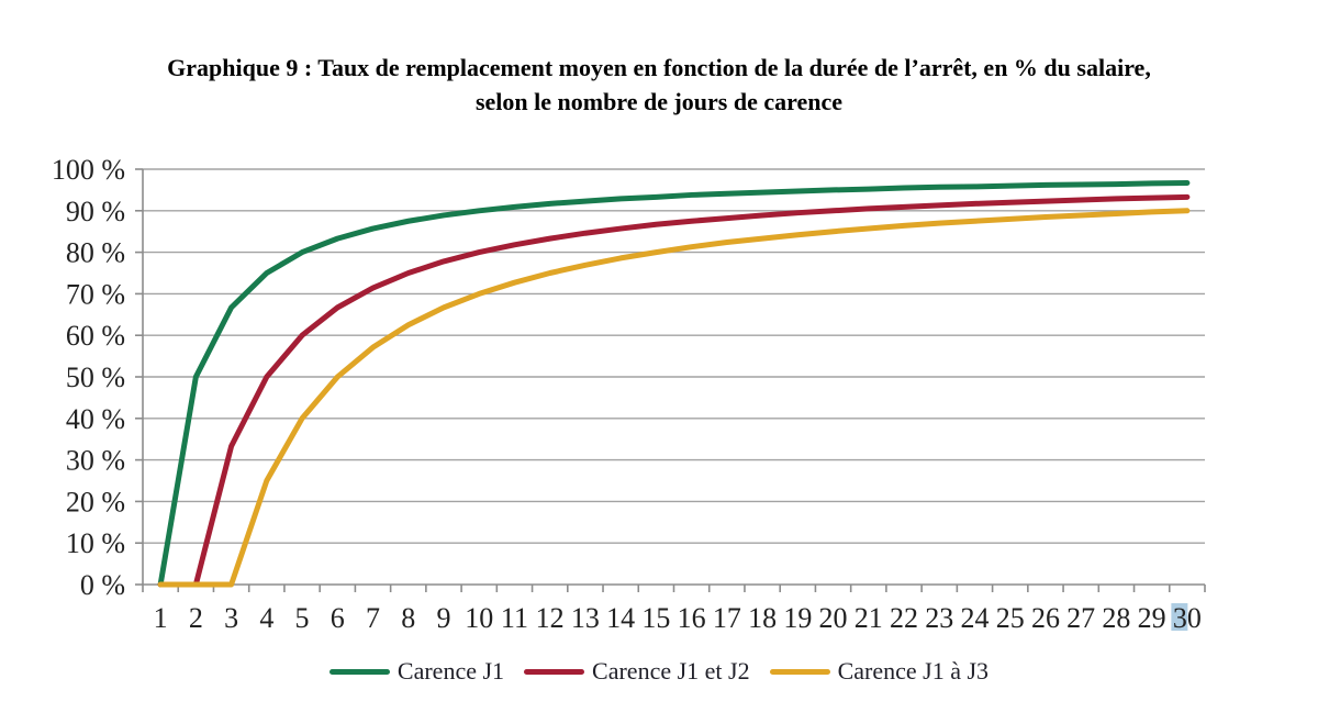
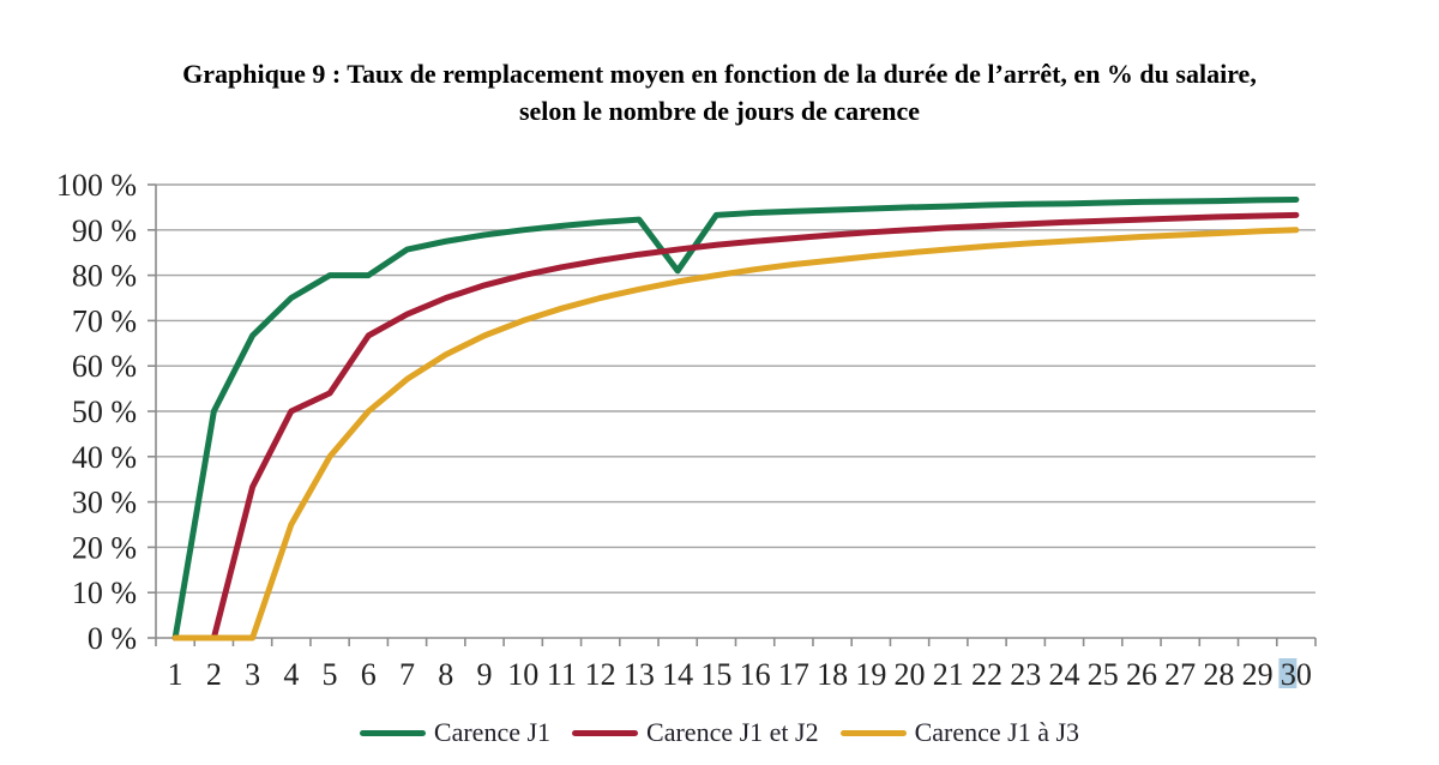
Carence J1 et J2/5: 60% -> 54%
Carence J1/6: 83% -> 80%
Carence J1/14: 93% -> 81%
